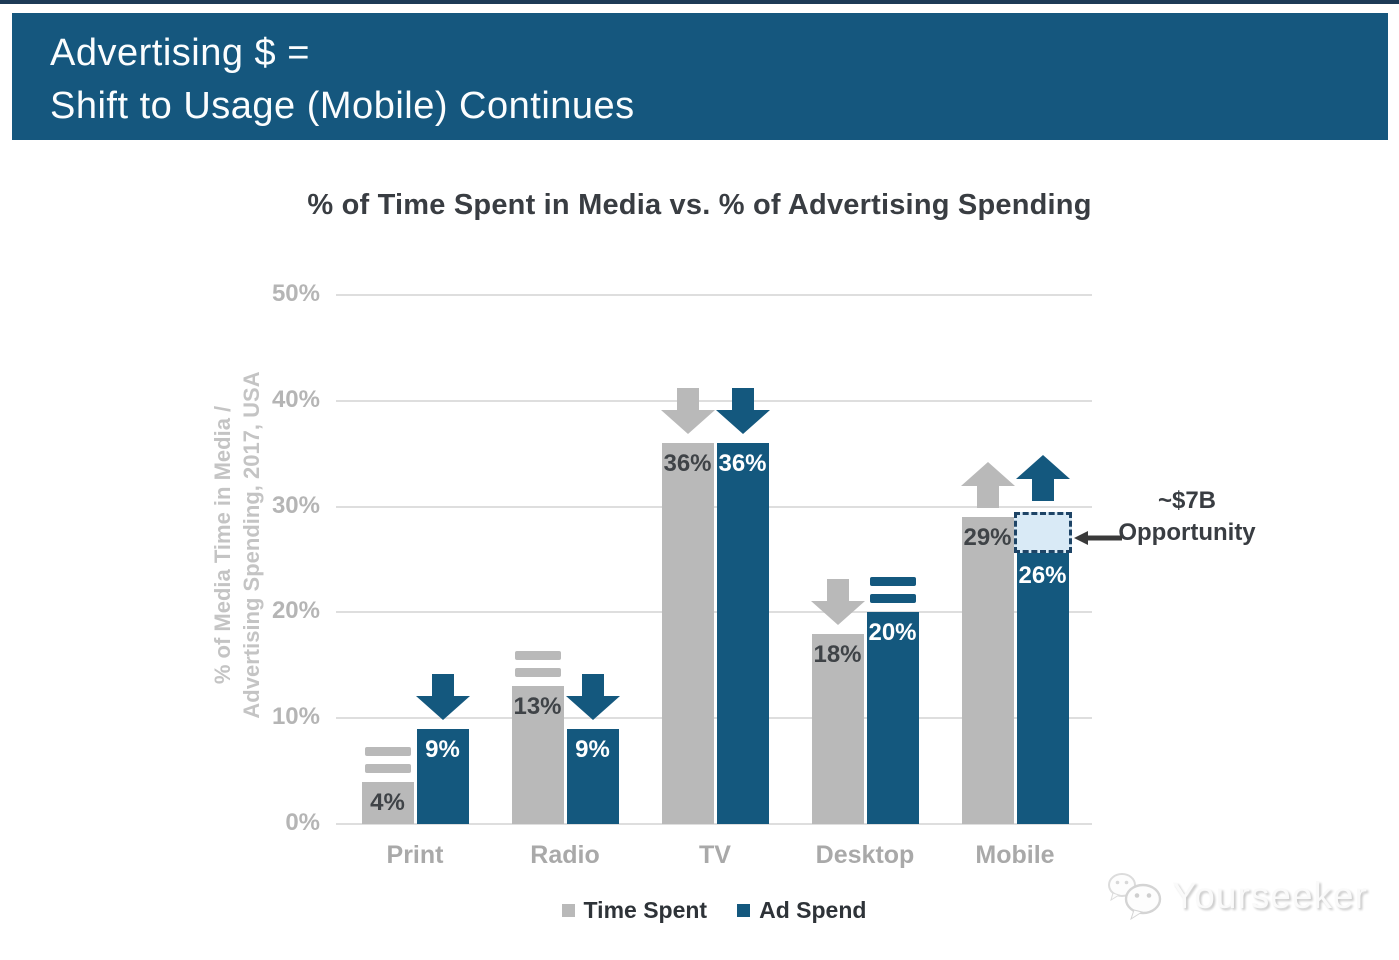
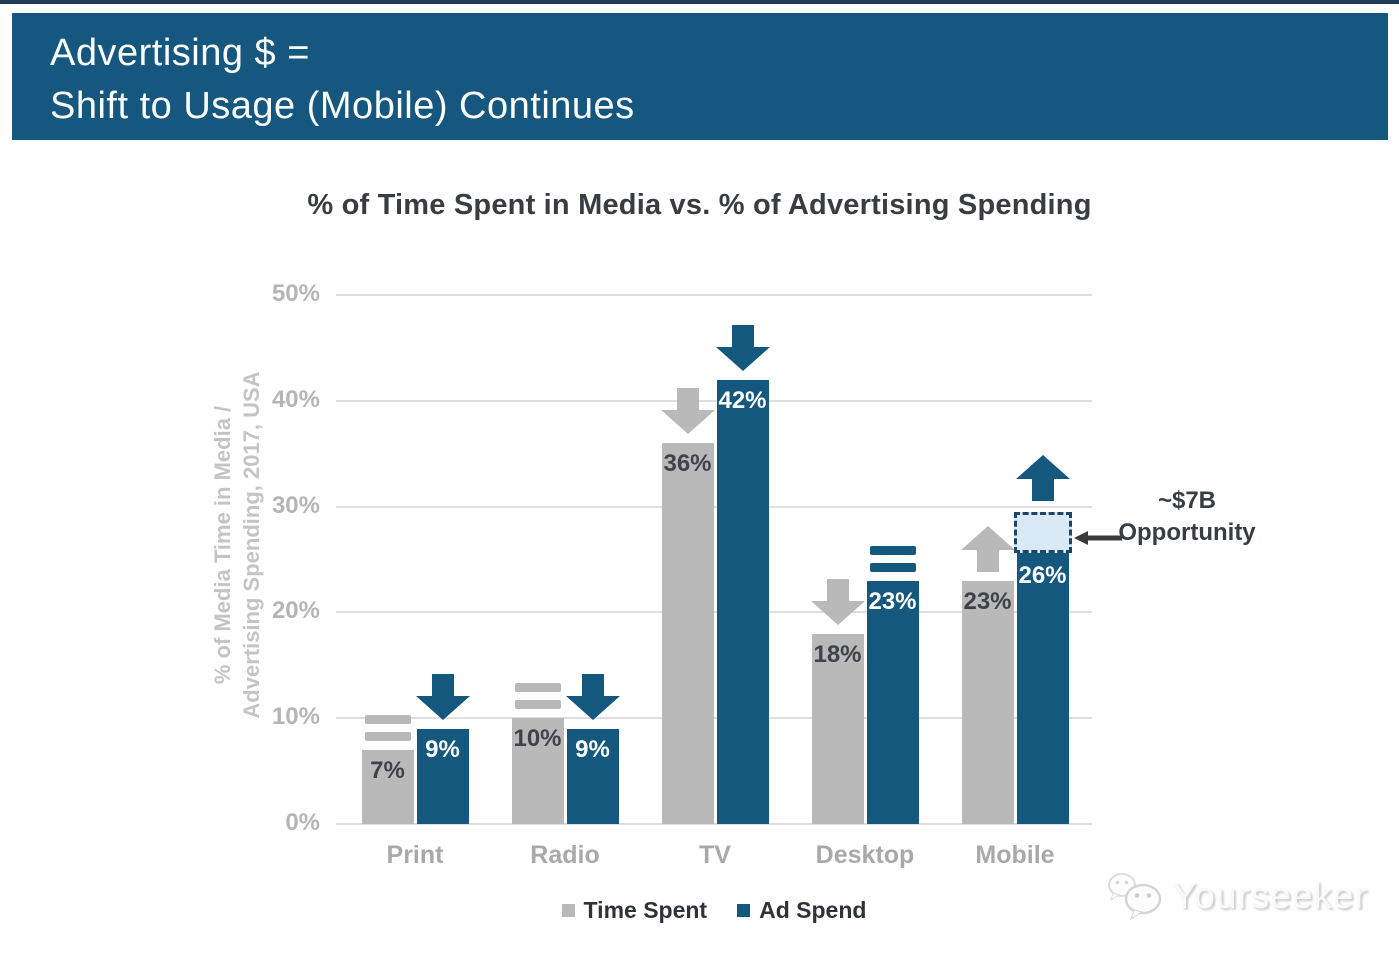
Time Spent/Print: 4% -> 7%
Time Spent/Radio: 13% -> 10%
Ad Spend/TV: 36% -> 42%
Ad Spend/Desktop: 20% -> 23%
Time Spent/Mobile: 29% -> 23%
